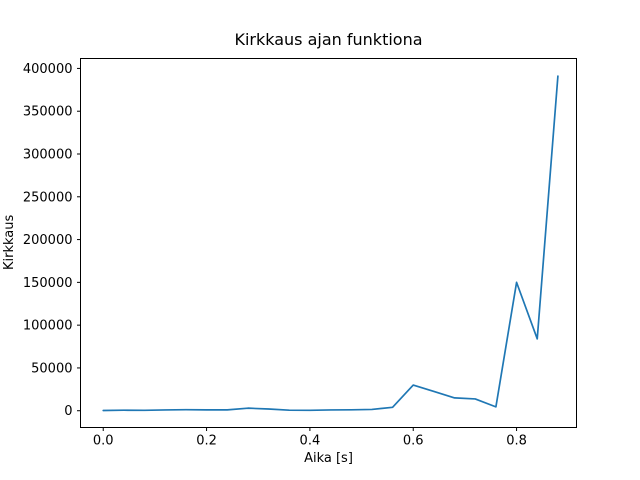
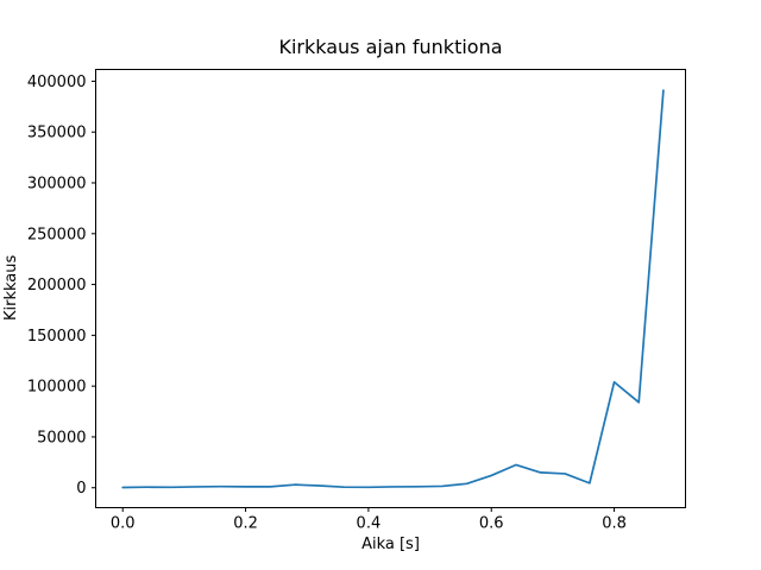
0.6: 30000 -> 10000
0.8: 150000 -> 100000
